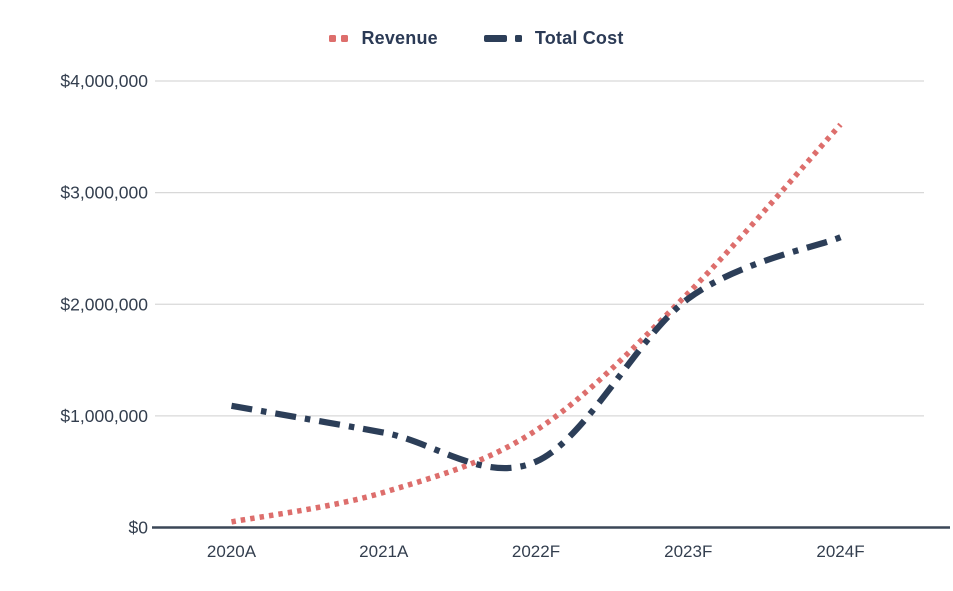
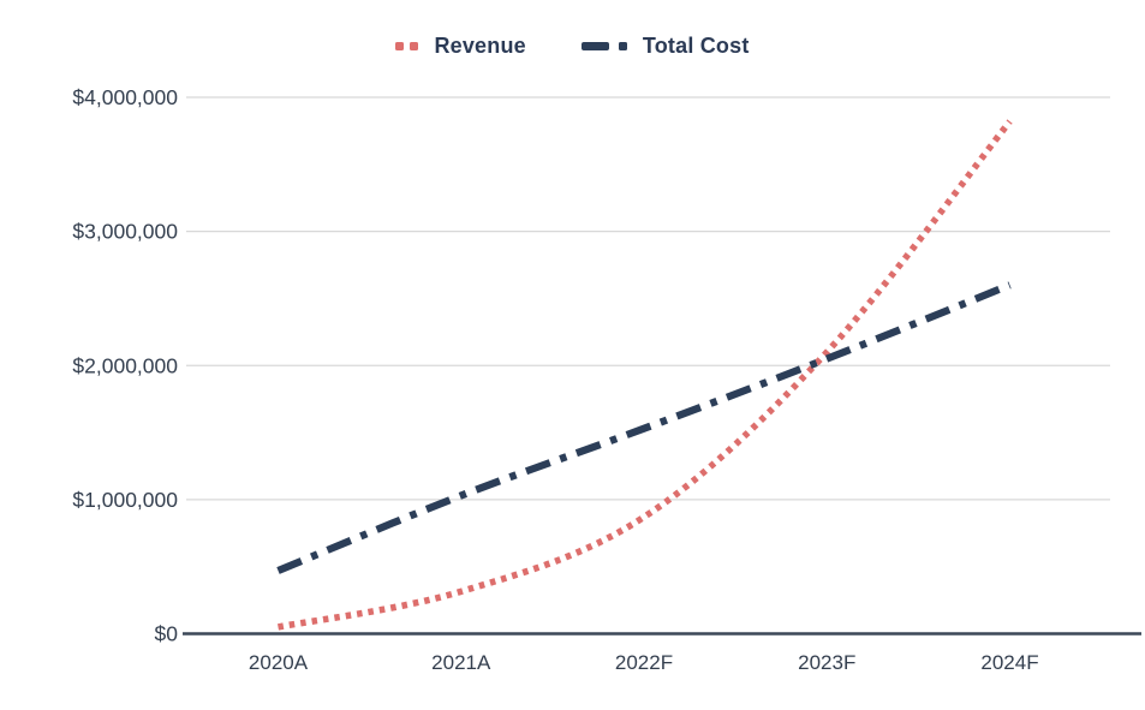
Total Cost/2020A: $1090000 -> $470000
Total Cost/2021A: $850000 -> $1030000
Total Cost/2022F: $590000 -> $1530000
Revenue/2024F: $3610000 -> $3820000
